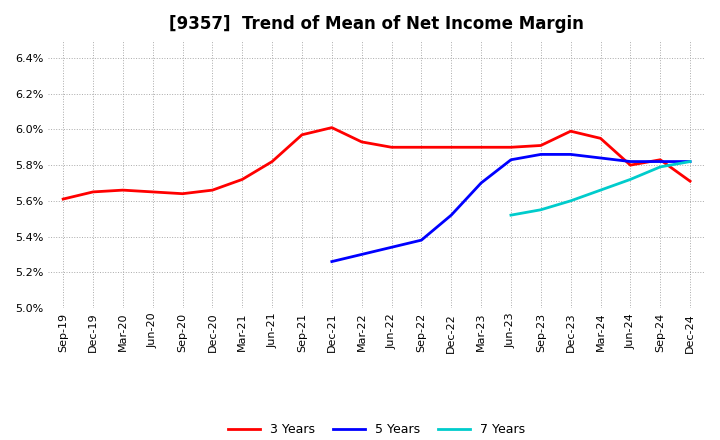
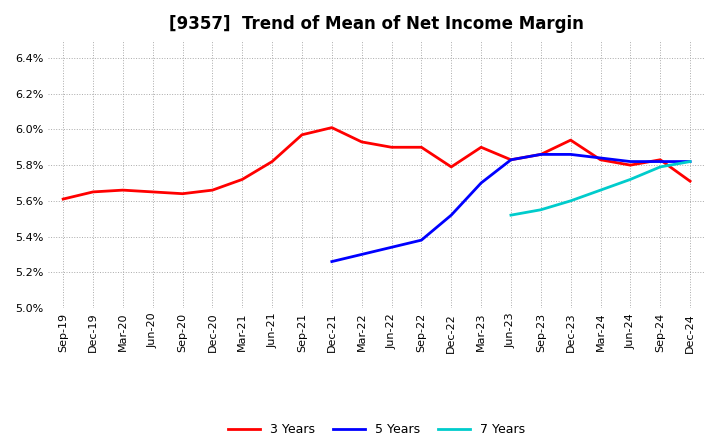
3 Years/Dec-22: 5.90% -> 5.79%
3 Years/Jun-23: 5.90% -> 5.83%
3 Years/Sep-23: 5.91% -> 5.86%
3 Years/Dec-23: 5.99% -> 5.94%
3 Years/Mar-24: 5.95% -> 5.83%
